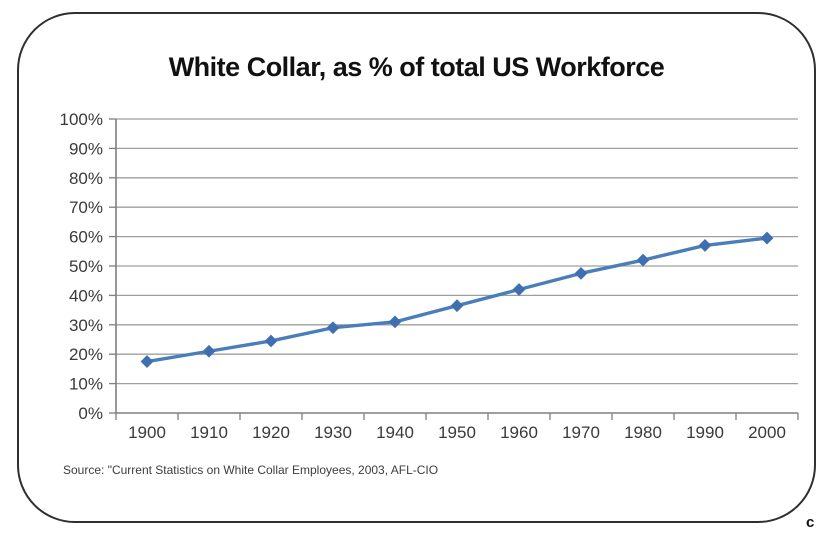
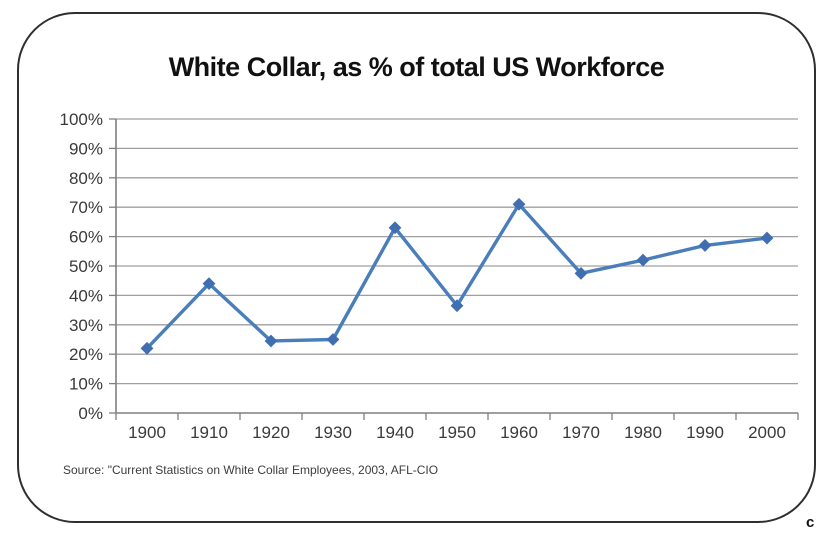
1900: 18% -> 22%
1910: 21% -> 44%
1930: 29% -> 25%
1940: 31% -> 63%
1960: 42% -> 71%
